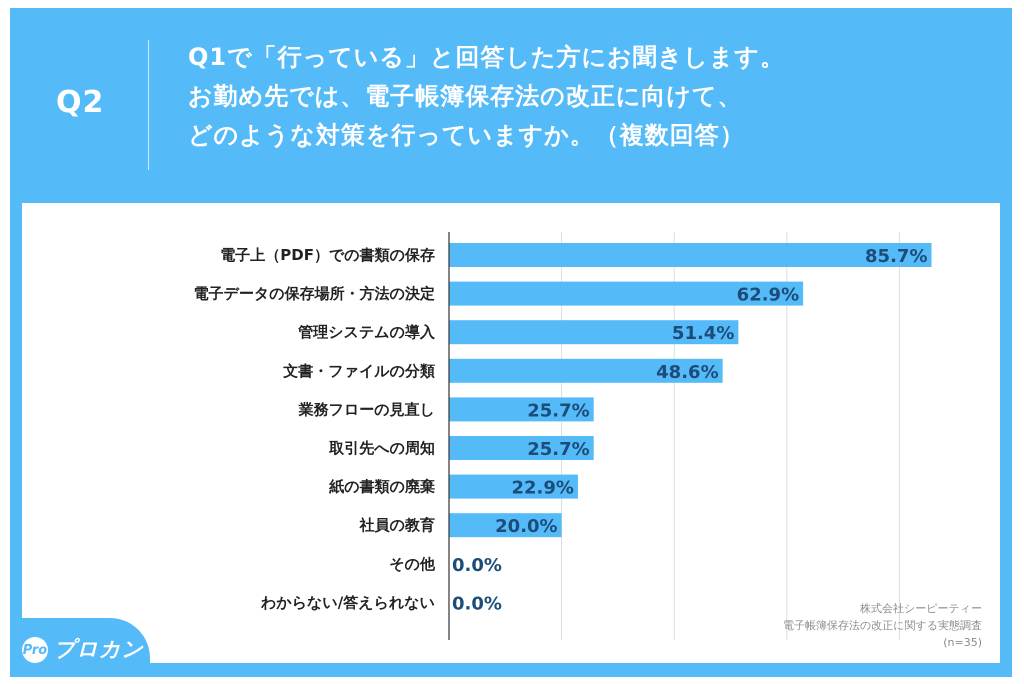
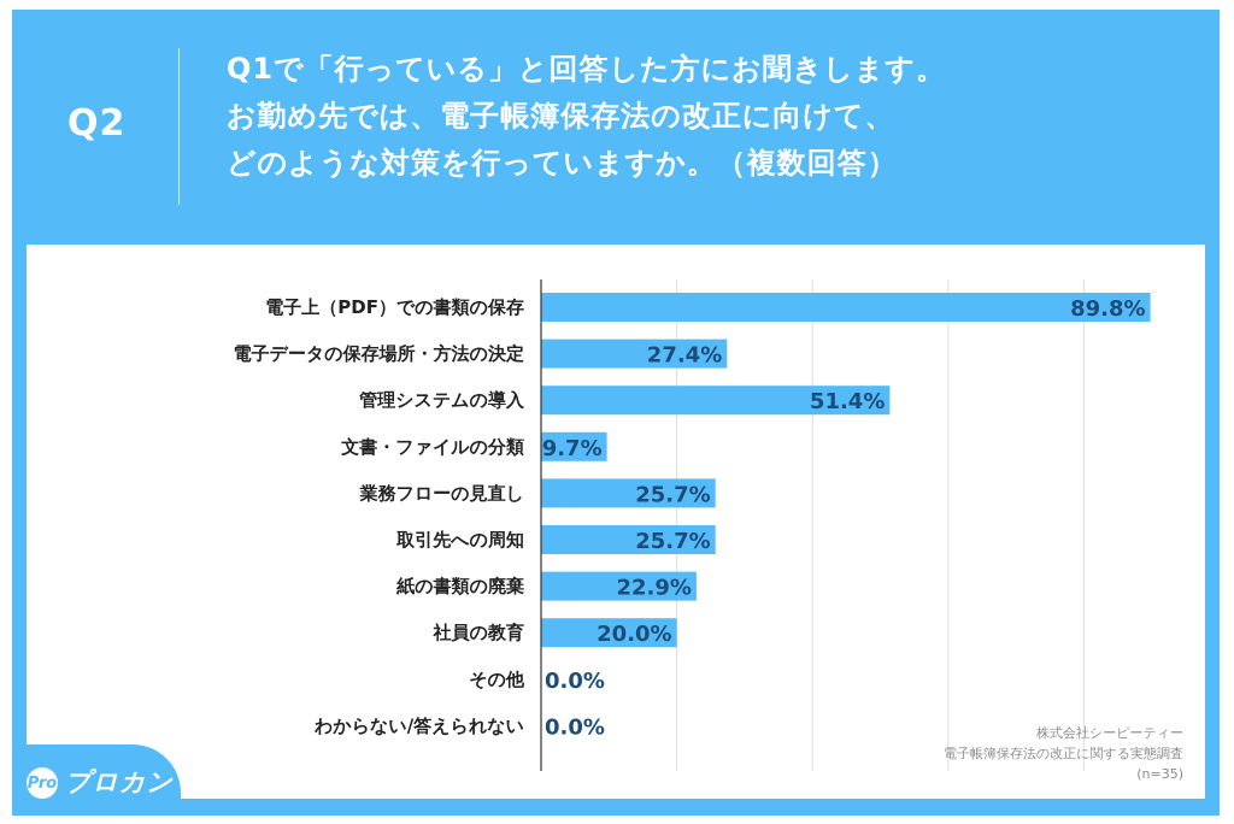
電子上（PDF）での書類の保存: 85.7% -> 89.8%
電子データの保存場所・方法の決定: 62.9% -> 27.4%
文書・ファイルの分類: 48.6% -> 9.7%
